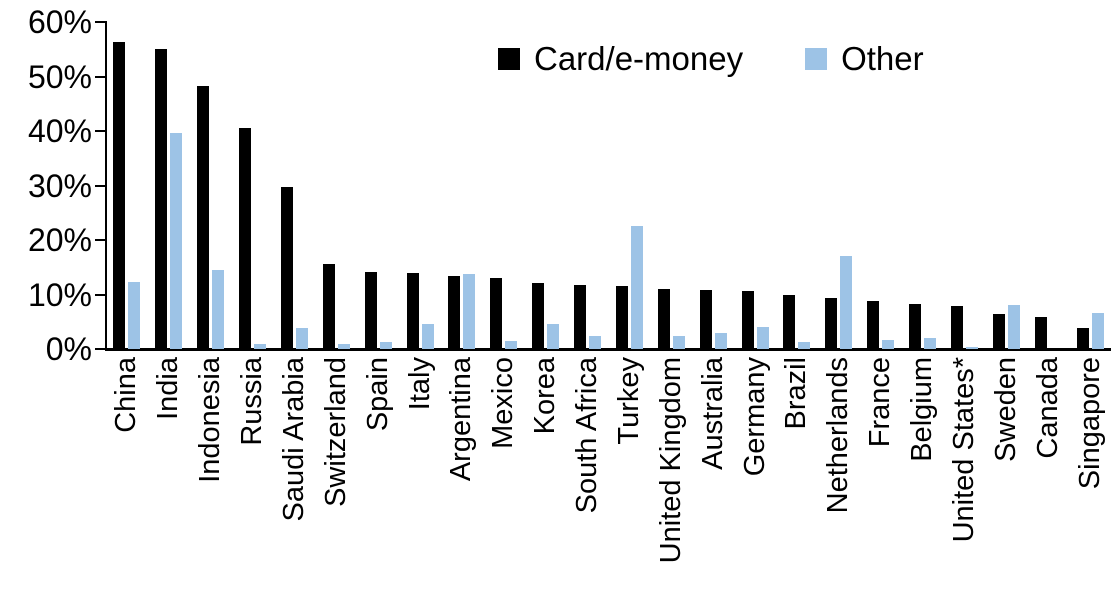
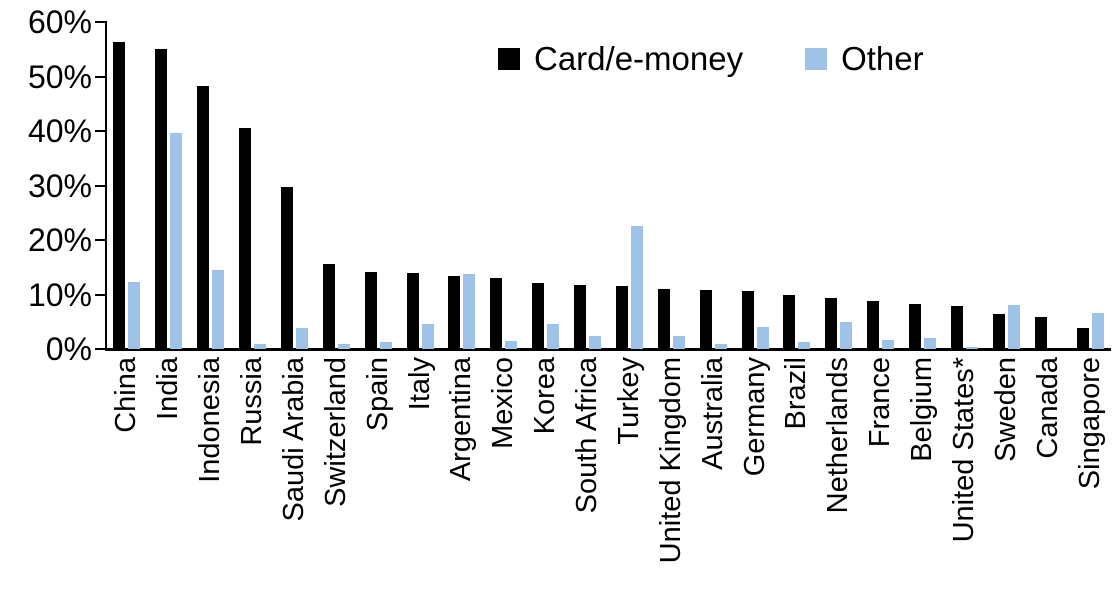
Other/Australia: 3% -> 1%
Other/Netherlands: 17% -> 5%
